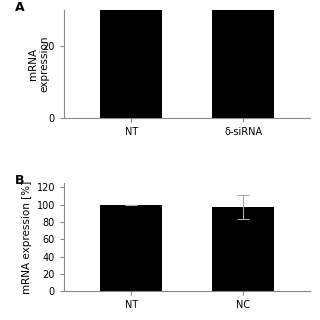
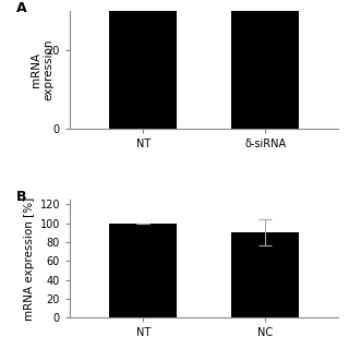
NC: 97 -> 90
